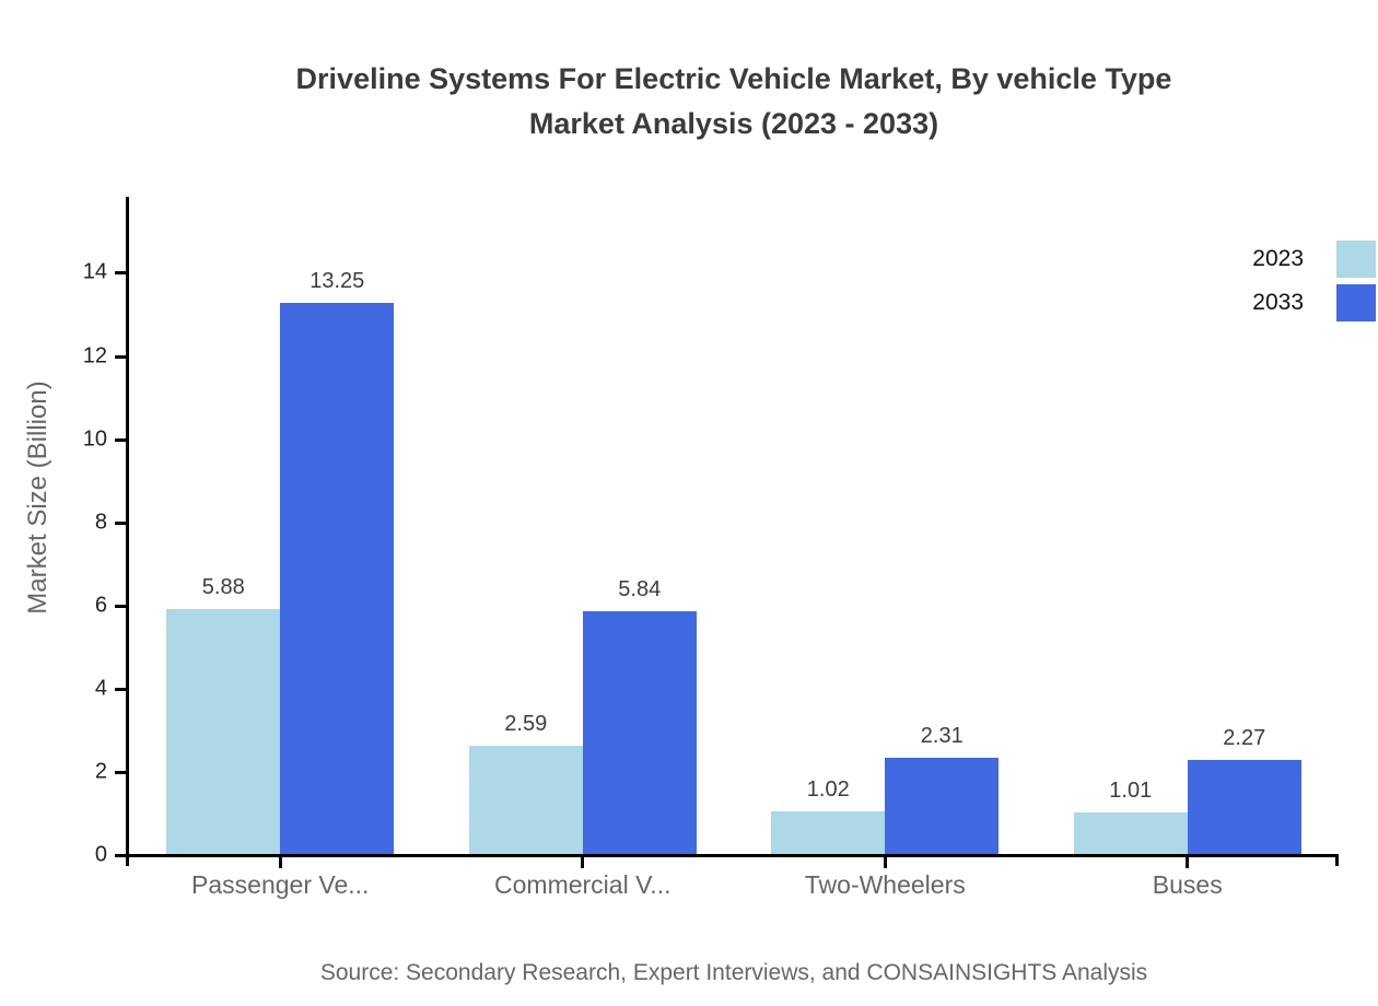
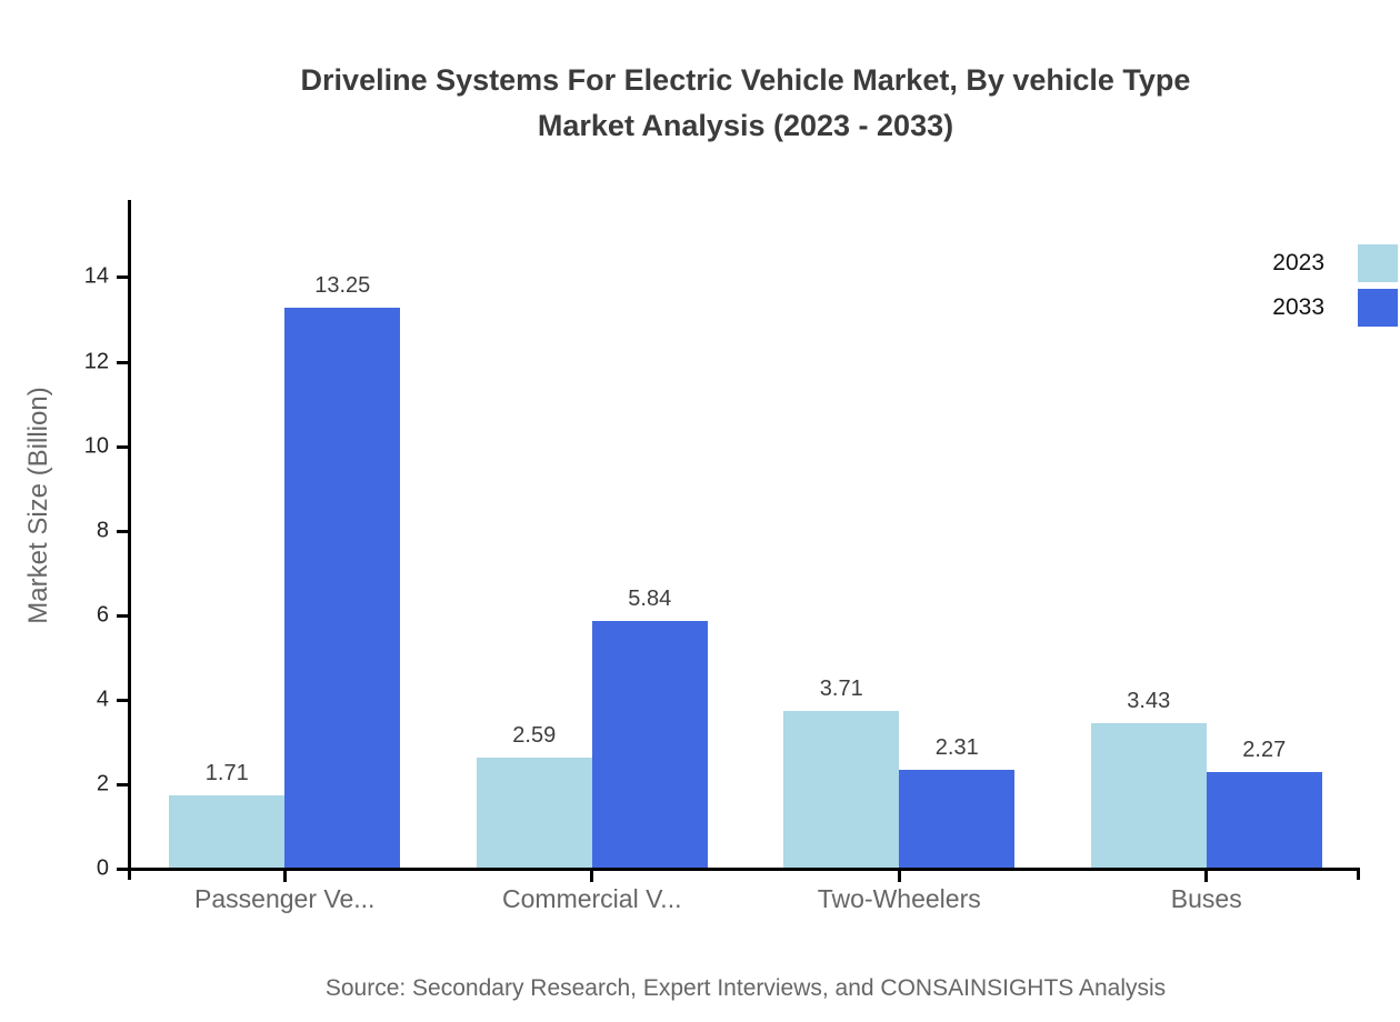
2023/Passenger Ve...: 5.88 -> 1.71
2023/Two-Wheelers: 1.02 -> 3.71
2023/Buses: 1.01 -> 3.43
